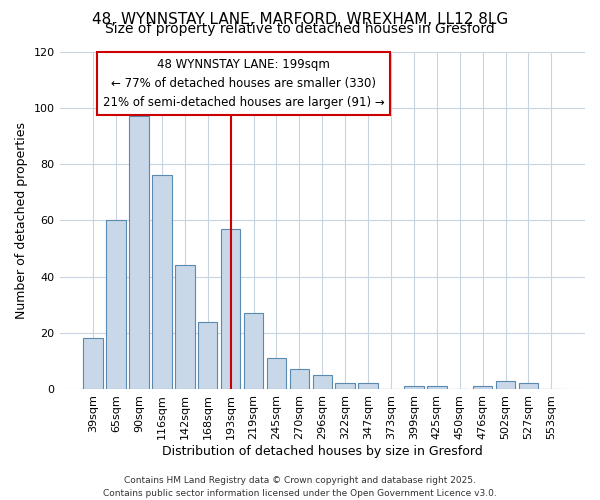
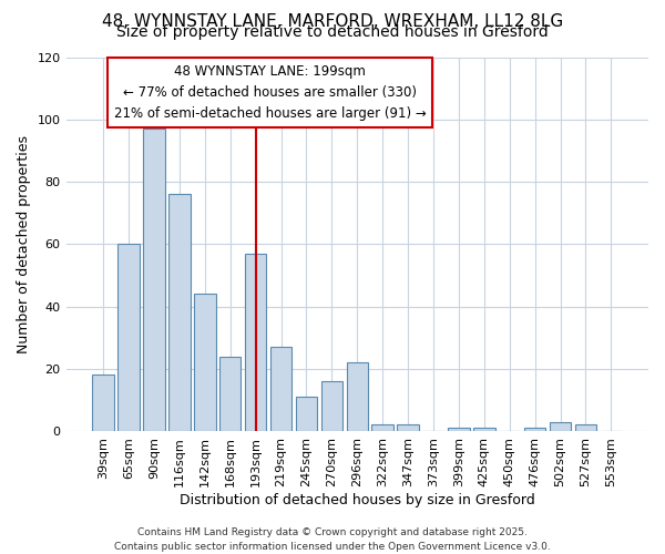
270sqm: 7 -> 16
296sqm: 5 -> 22
